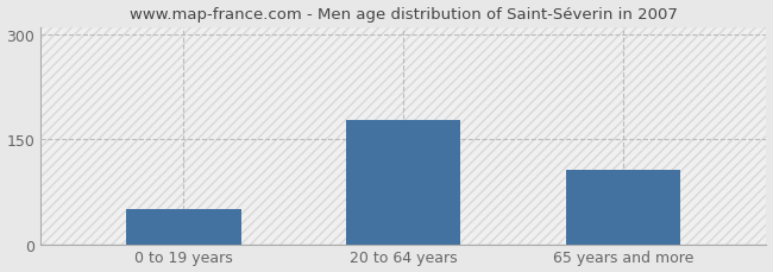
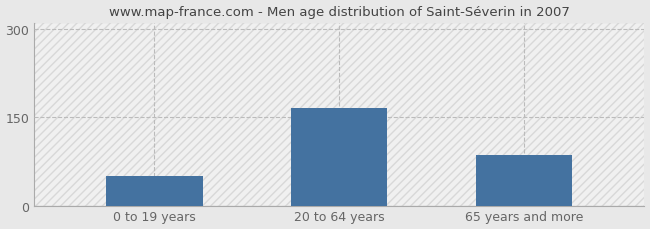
20 to 64 years: 178 -> 166
65 years and more: 107 -> 86
